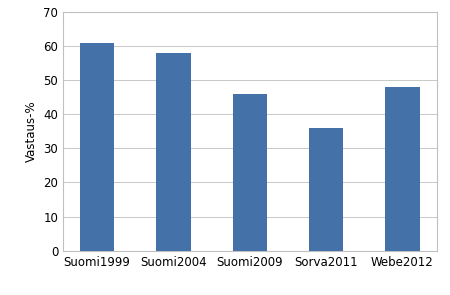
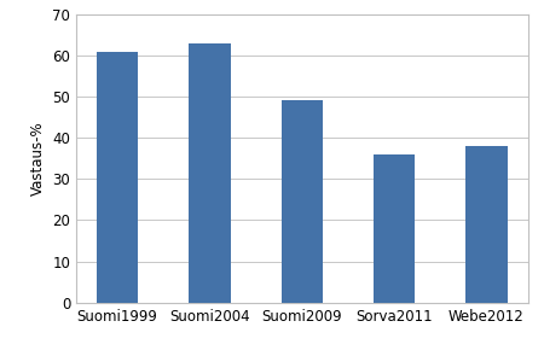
Suomi2004: 58 -> 63
Suomi2009: 46 -> 49
Webe2012: 48 -> 38
